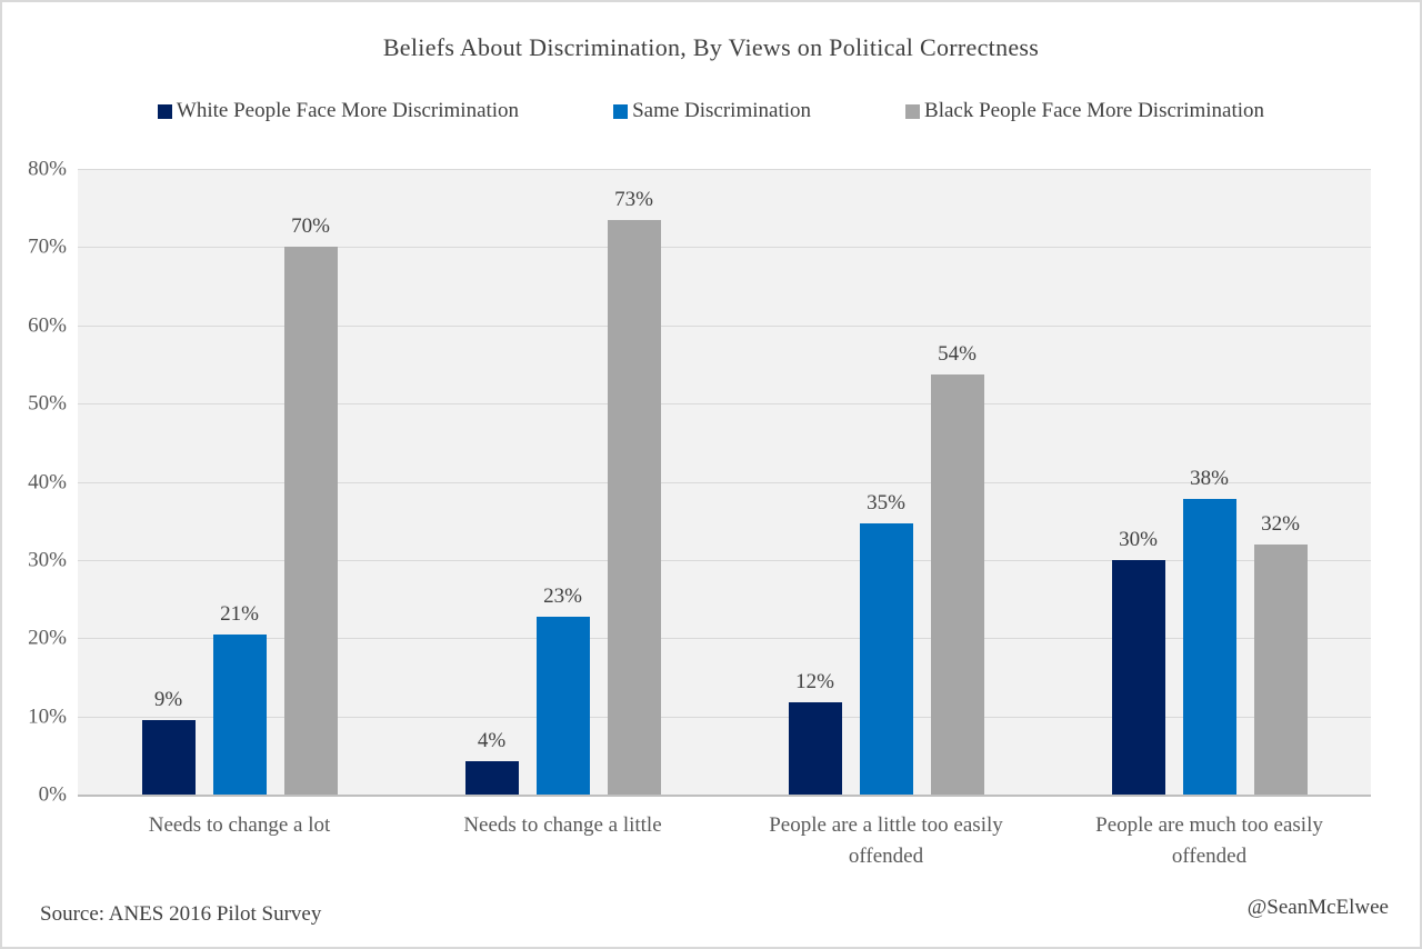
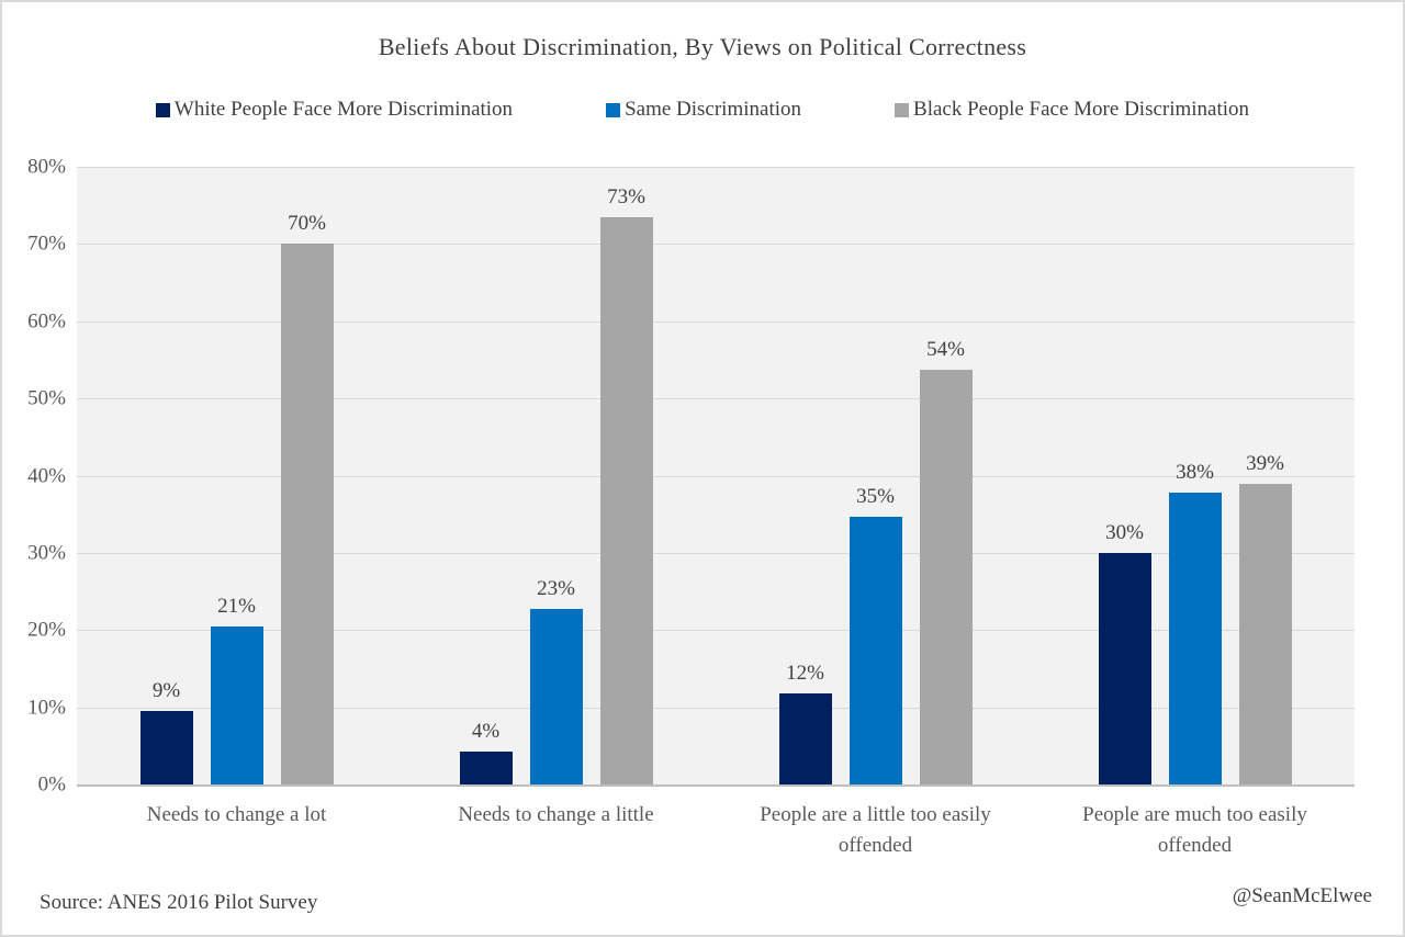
Black People Face More Discrimination/People are much too easily offended: 32% -> 39%
